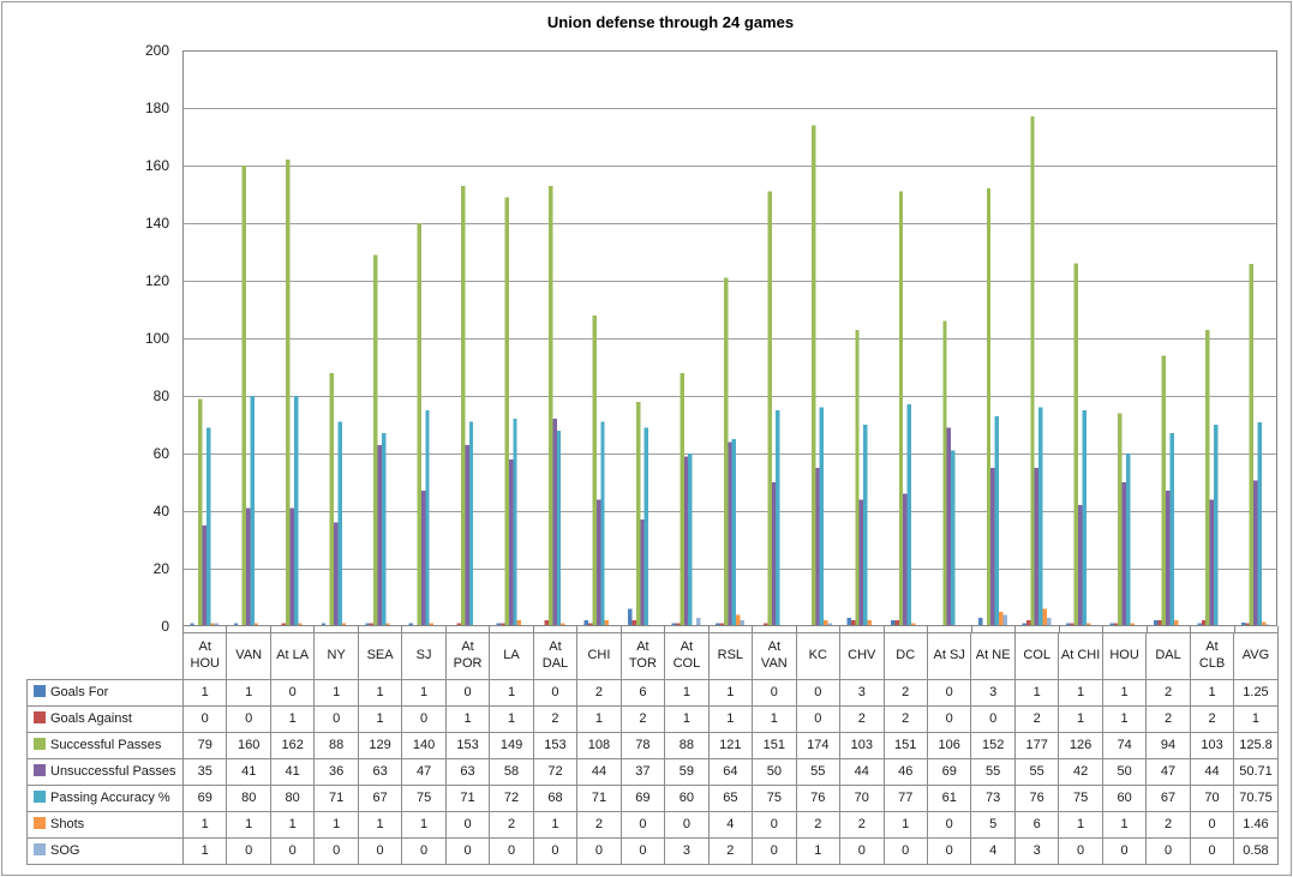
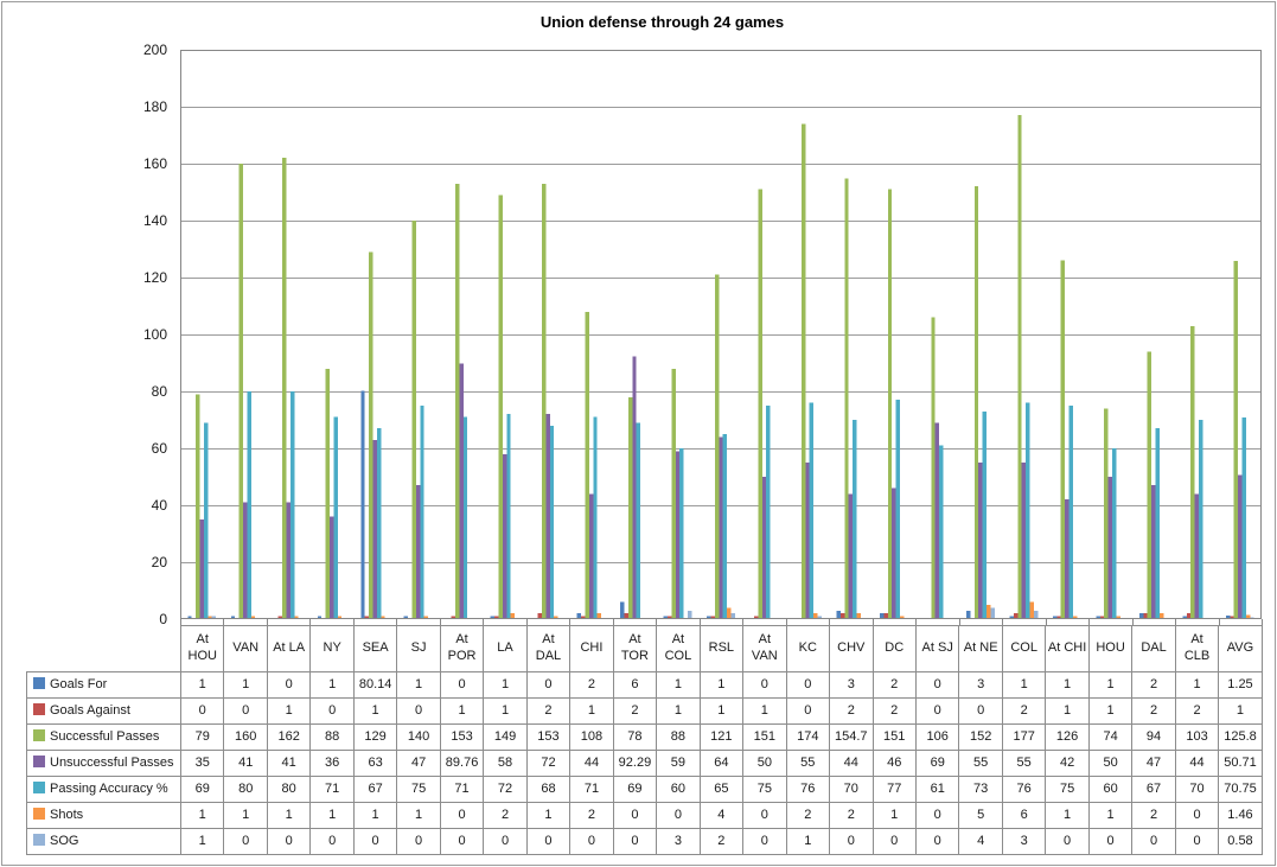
Goals For/SEA: 1 -> 80.14
Unsuccessful Passes/At POR: 63 -> 89.76
Unsuccessful Passes/At TOR: 37 -> 92.29
Successful Passes/CHV: 103 -> 154.7
